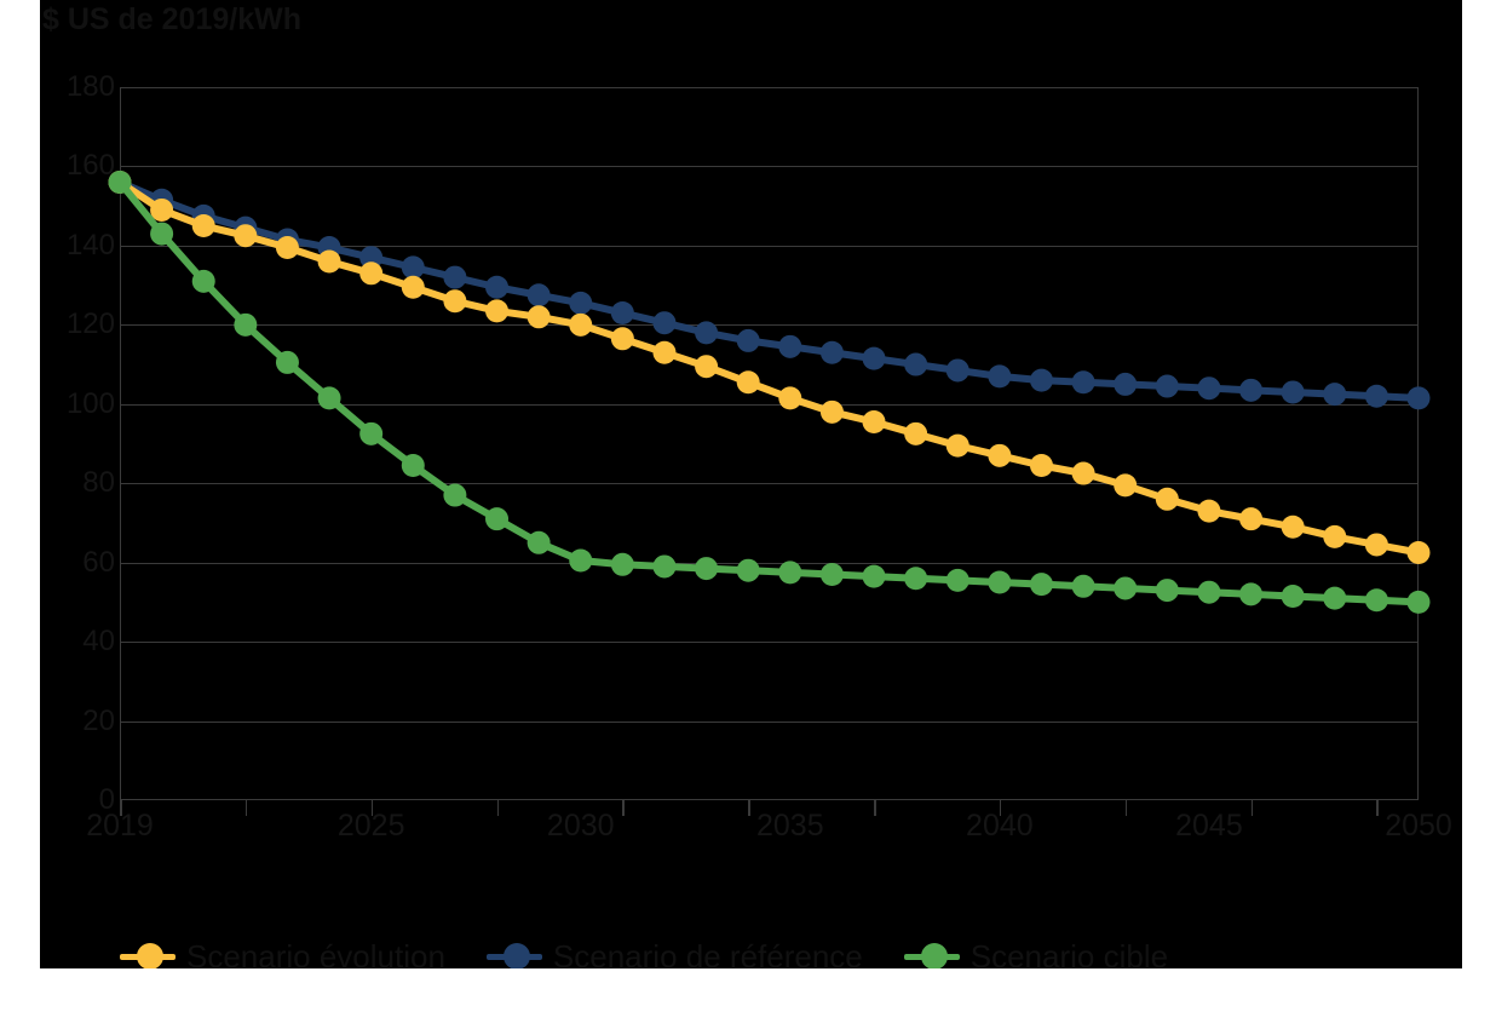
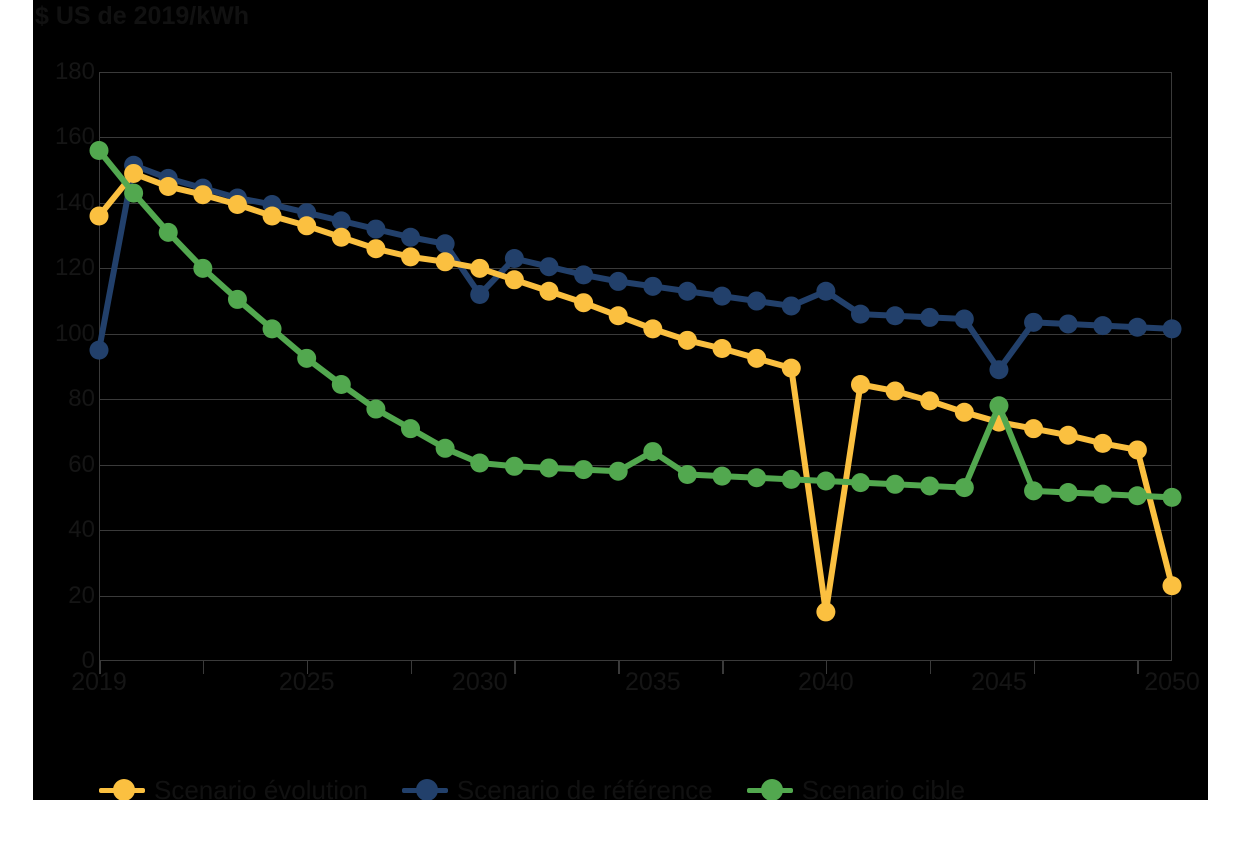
Scenario de référence/2019: 156 -> 95
Scenario évolution/2019: 156 -> 136
Scenario de référence/2030: 126 -> 112
Scenario cible/2035: 58 -> 64
Scenario de référence/2040: 107 -> 113
Scenario évolution/2040: 87 -> 15
Scenario de référence/2045: 104 -> 89
Scenario cible/2045: 52 -> 78
Scenario évolution/2050: 62 -> 23
